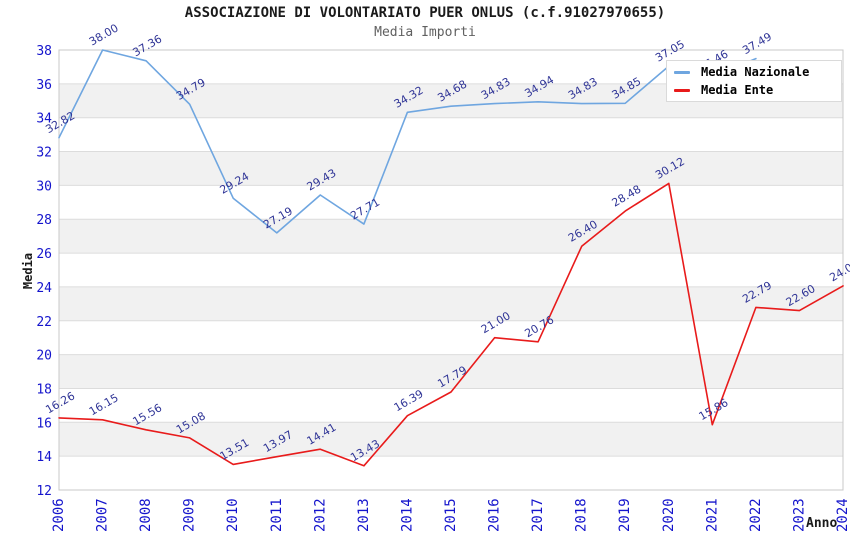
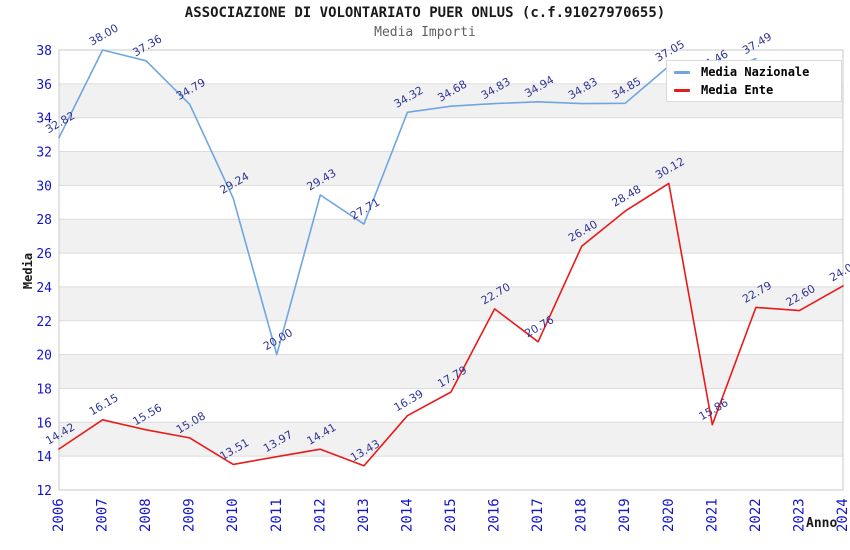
Media Ente/2006: 16.26 -> 14.42
Media Nazionale/2011: 27.19 -> 20.00
Media Ente/2016: 21.00 -> 22.70
